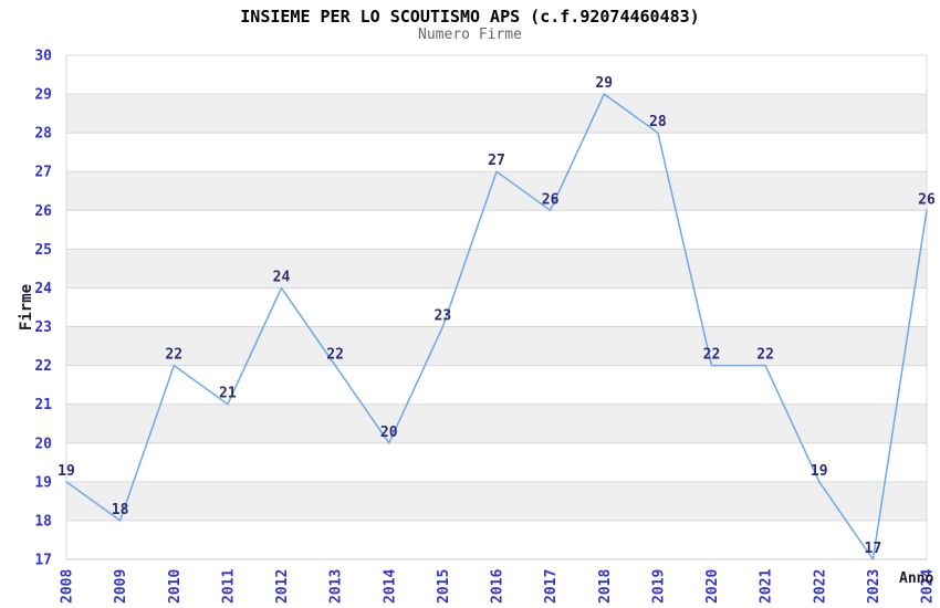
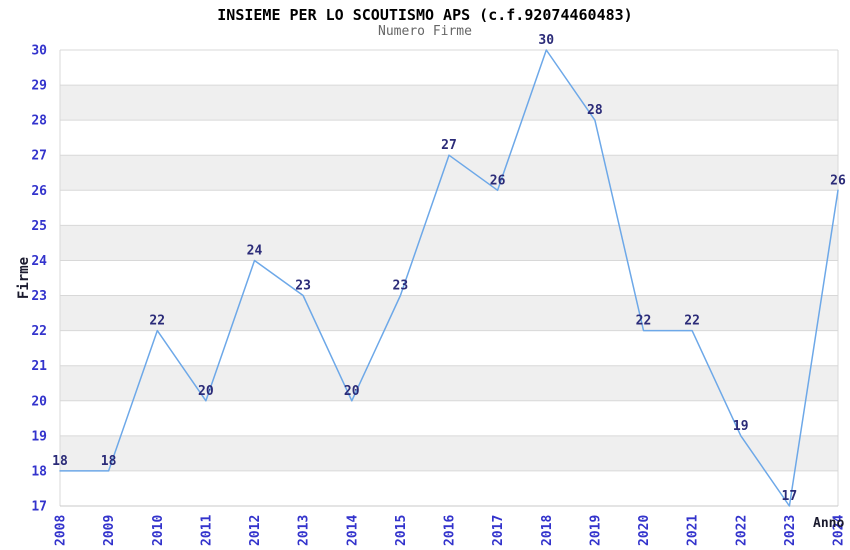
2008: 19 -> 18
2011: 21 -> 20
2013: 22 -> 23
2018: 29 -> 30
